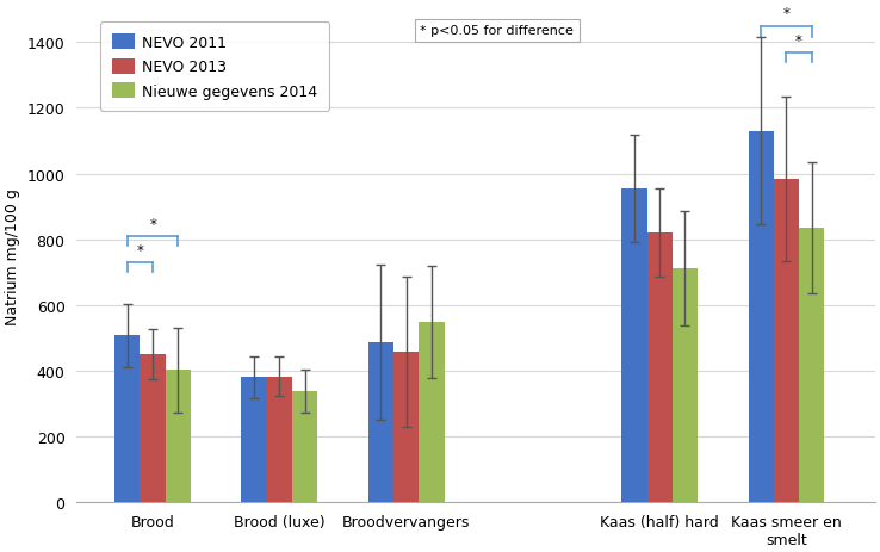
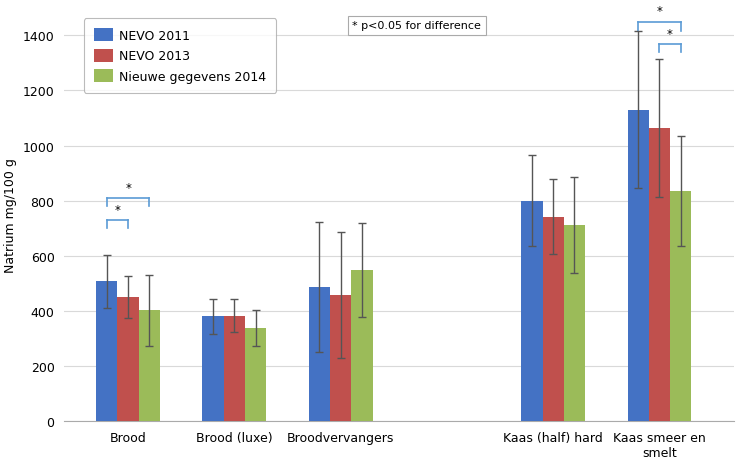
NEVO 2011/Kaas (half) hard: 955 -> 800
NEVO 2013/Kaas (half) hard: 820 -> 742
NEVO 2013/Kaas smeer en smelt: 985 -> 1065
